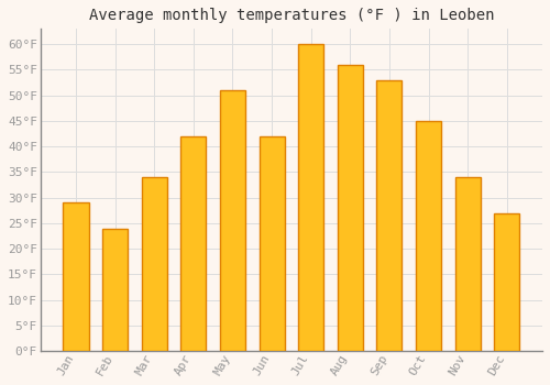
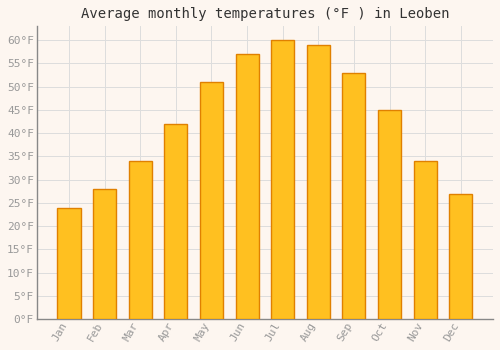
Jan: 29°F -> 24°F
Feb: 24°F -> 28°F
Jun: 42°F -> 57°F
Aug: 56°F -> 59°F
